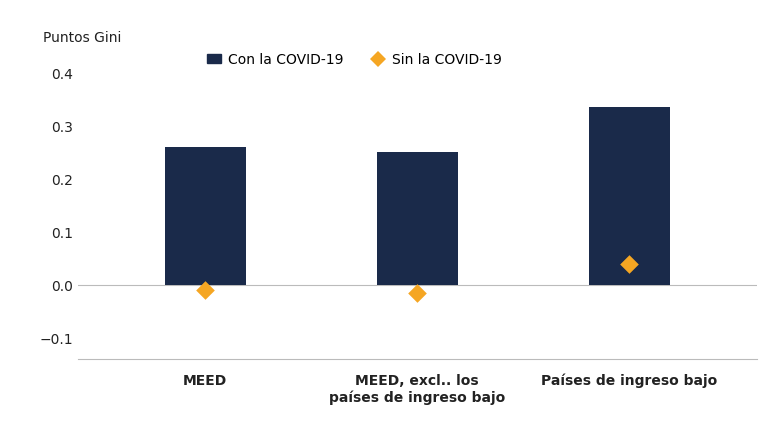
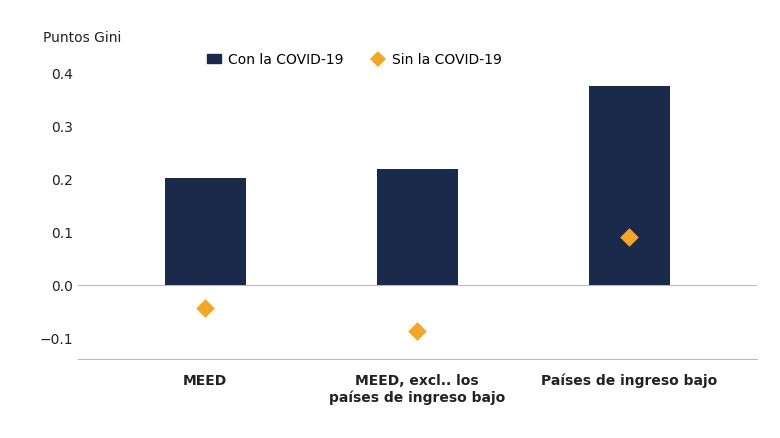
Con la COVID-19/MEED: 0.260 -> 0.202
Sin la COVID-19/MEED: -0.010 -> -0.044
Con la COVID-19/MEED, excl.. los países de ingreso bajo: 0.250 -> 0.218
Sin la COVID-19/MEED, excl.. los países de ingreso bajo: -0.015 -> -0.088
Con la COVID-19/Países de ingreso bajo: 0.335 -> 0.376
Sin la COVID-19/Países de ingreso bajo: 0.040 -> 0.090
